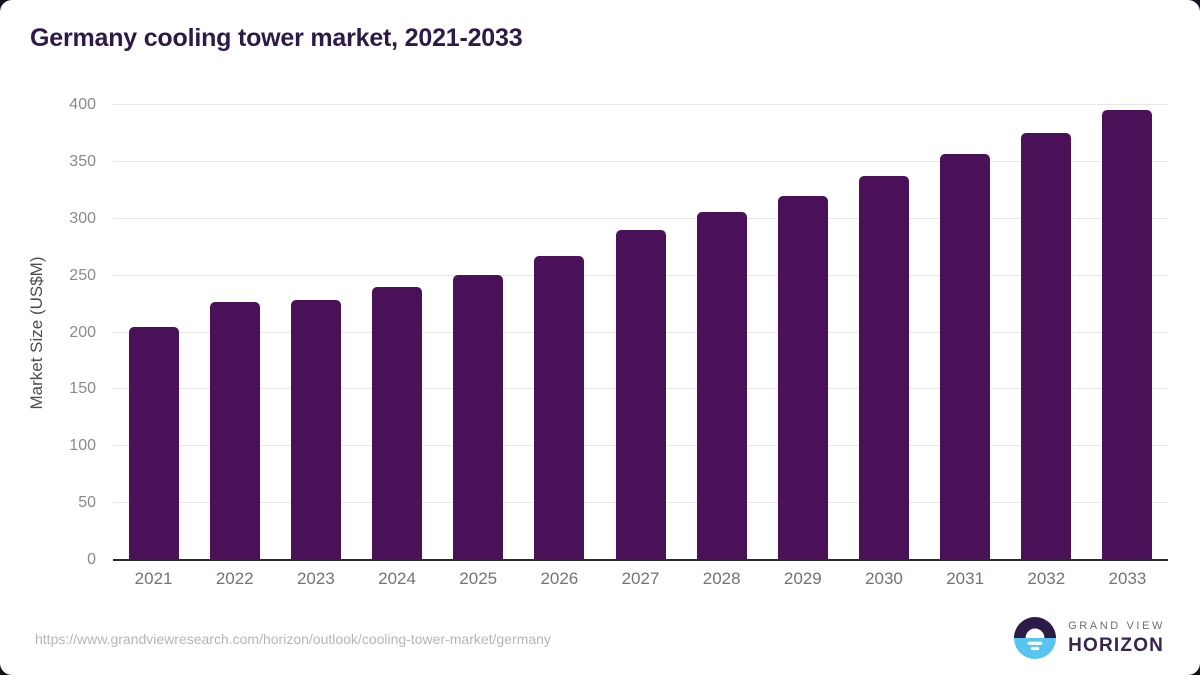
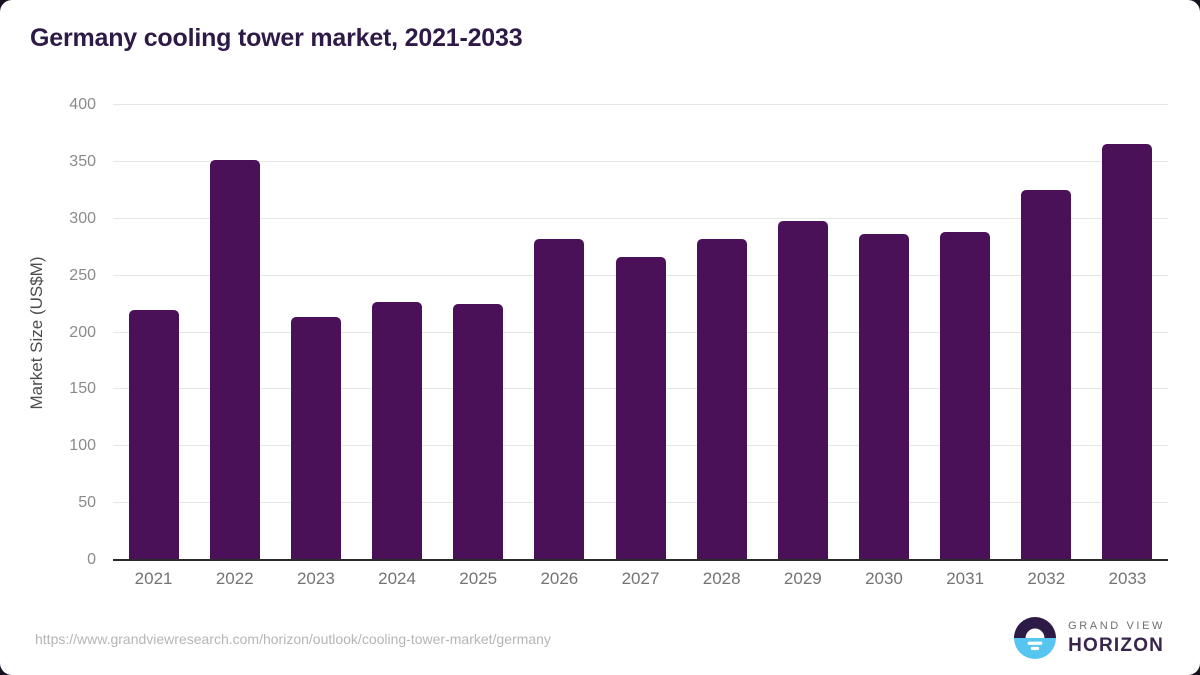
2021: 205 -> 220
2022: 227 -> 352
2023: 229 -> 214
2024: 240 -> 227
2025: 251 -> 225
2026: 267 -> 282
2027: 290 -> 266
2028: 306 -> 282
2029: 320 -> 298
2030: 338 -> 287
2031: 357 -> 288
2032: 375 -> 325
2033: 396 -> 366
